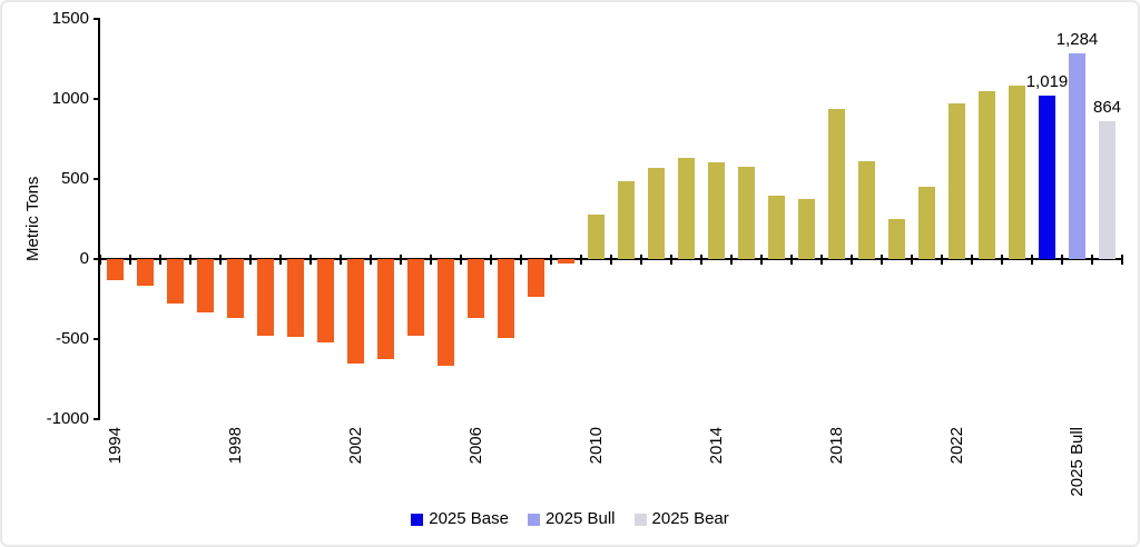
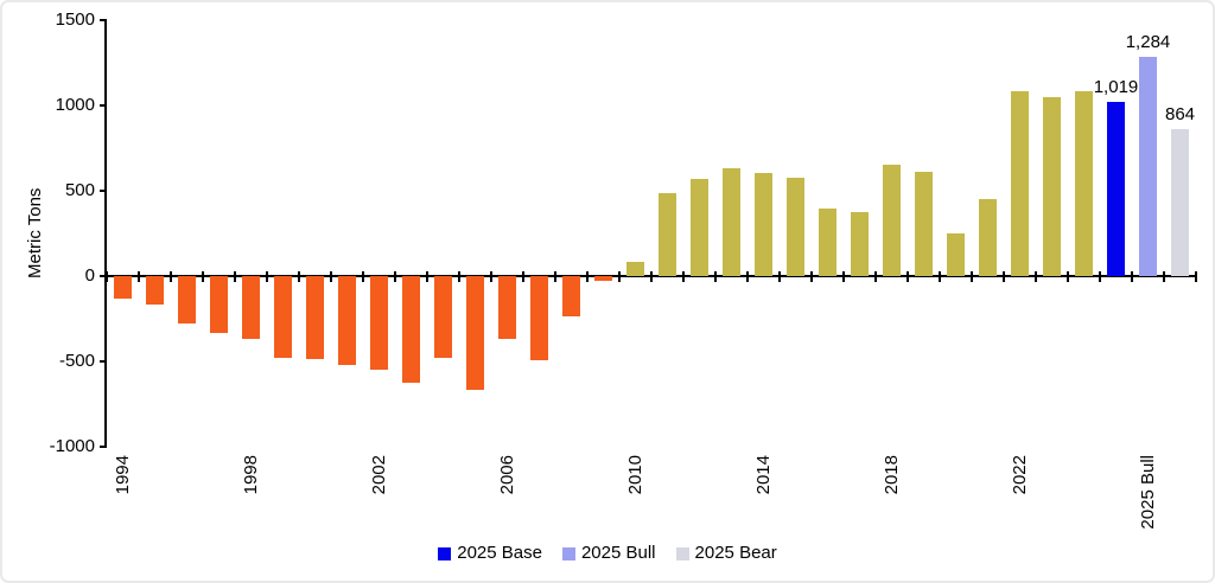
2002: -650 -> -550
2010: 280 -> 80
2018: 940 -> 660
2022: 970 -> 1080
